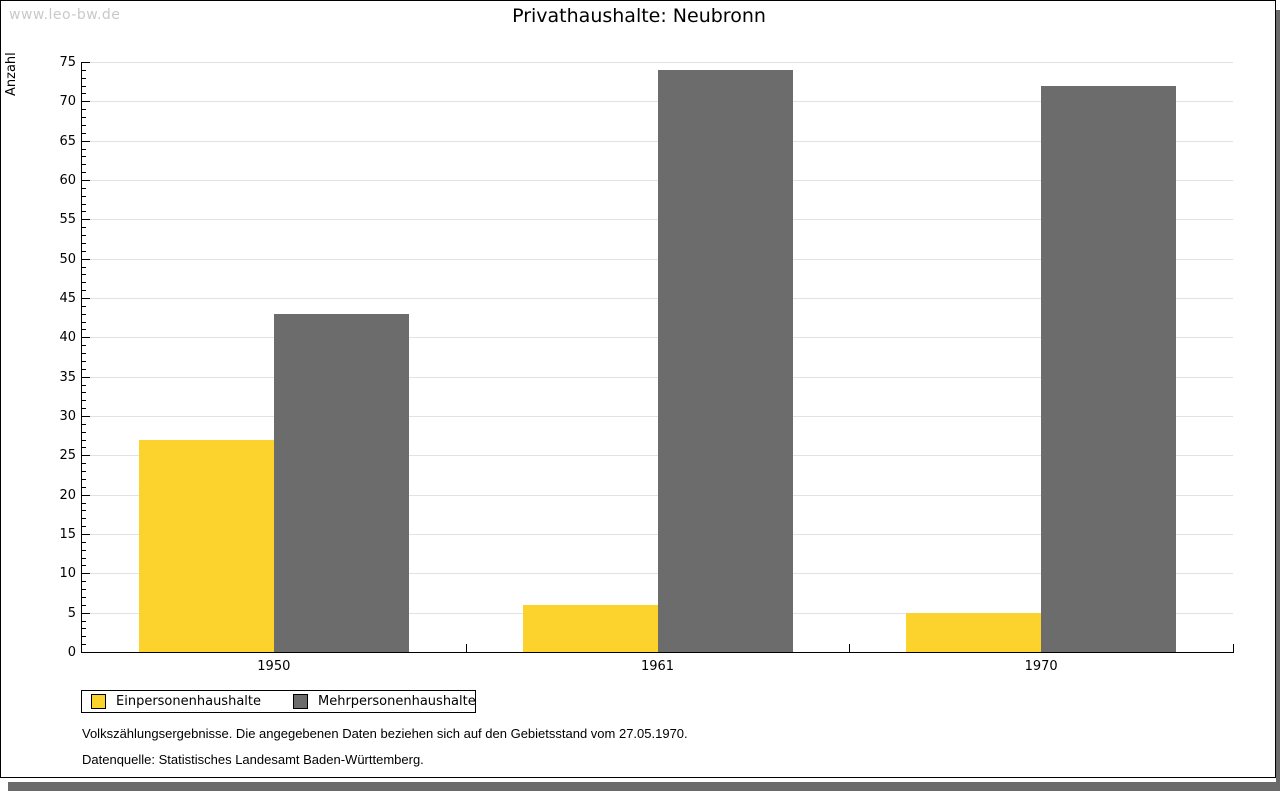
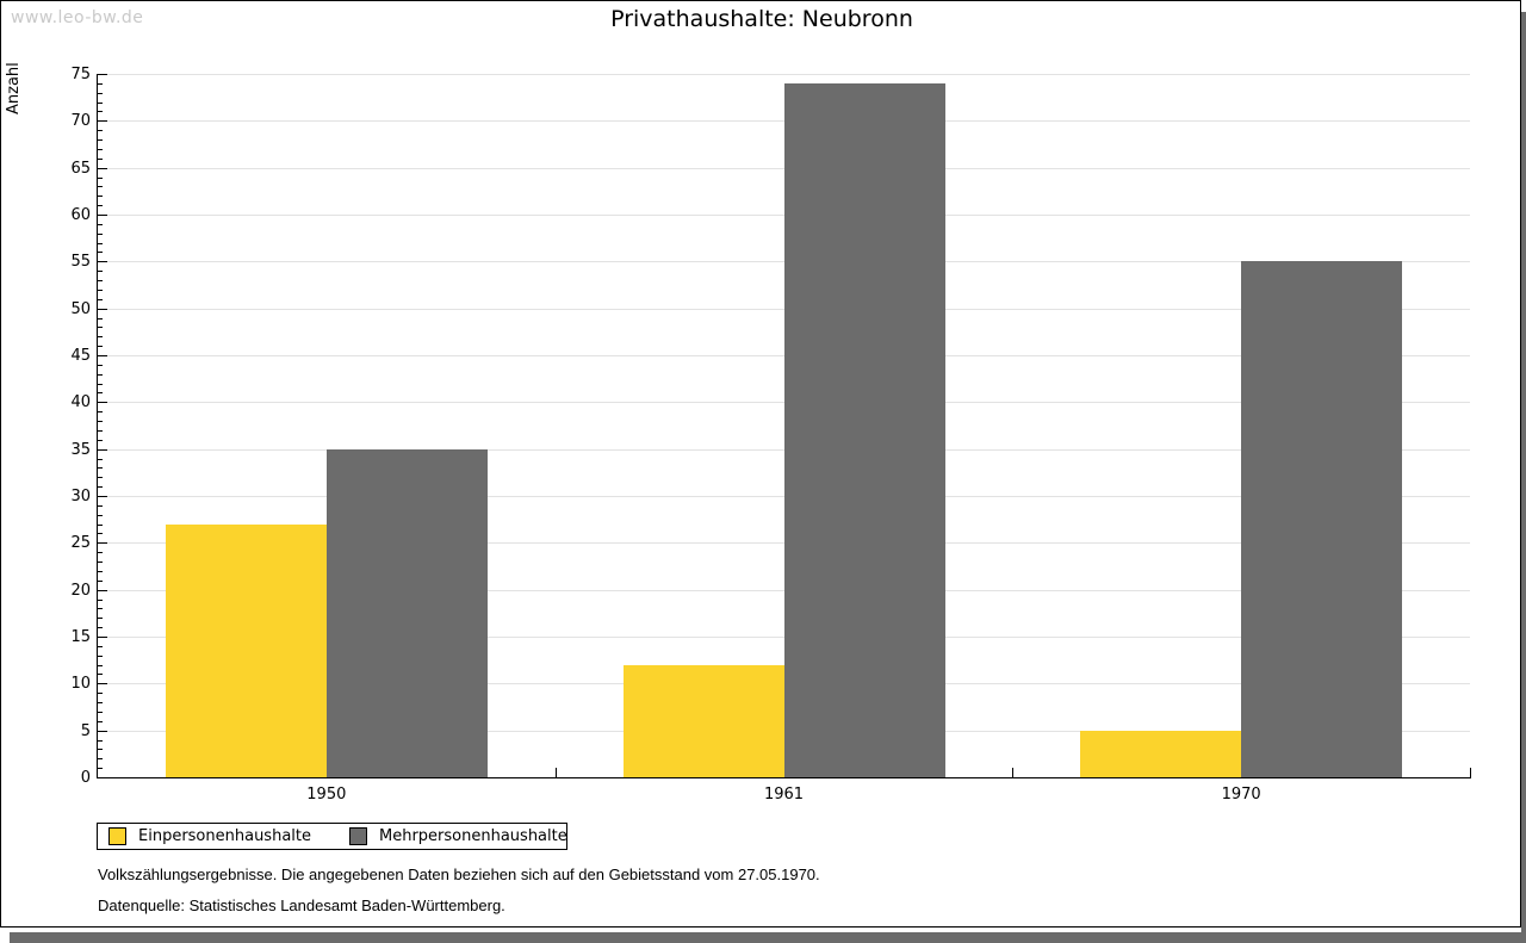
Mehrpersonenhaushalte/1950: 43 -> 35
Einpersonenhaushalte/1961: 6 -> 12
Mehrpersonenhaushalte/1970: 72 -> 55
